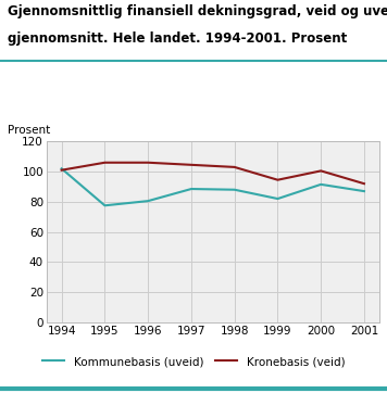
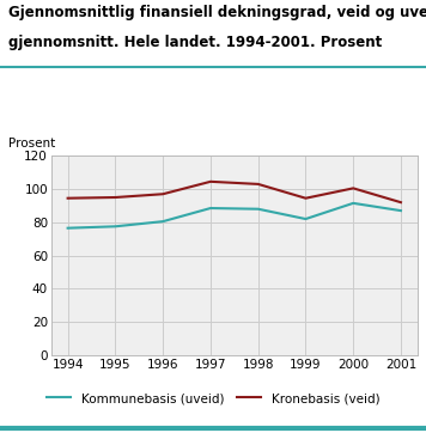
Kommunebasis (uveid)/1994: 102 -> 76
Kronebasis (veid)/1994: 101 -> 94
Kronebasis (veid)/1995: 106 -> 95
Kronebasis (veid)/1996: 106 -> 97
